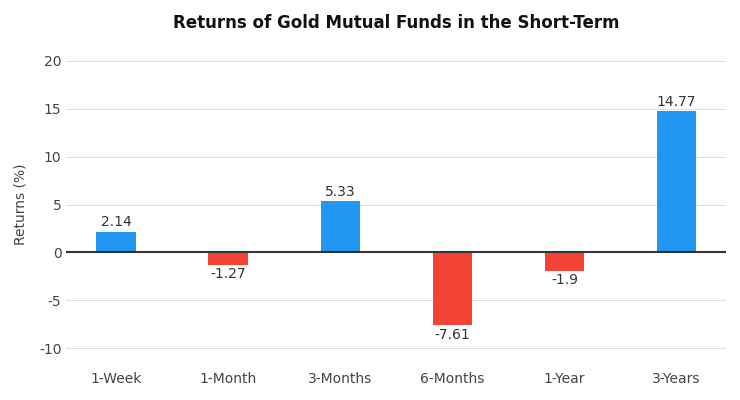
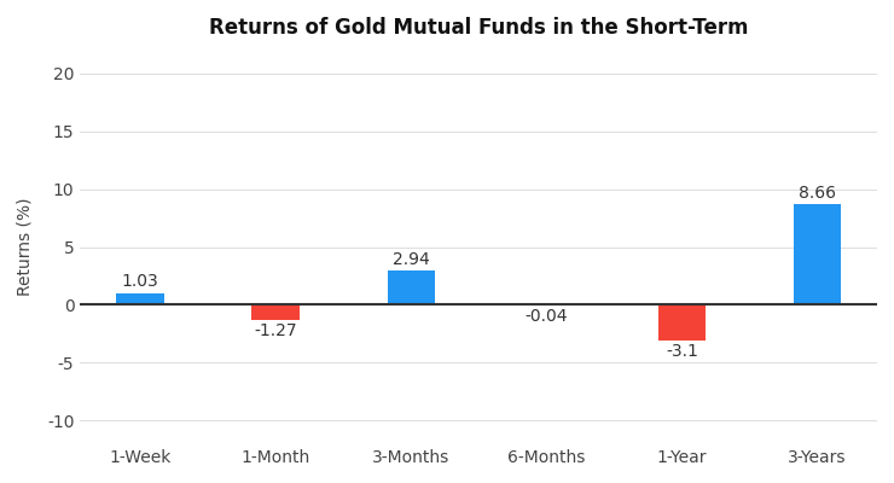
1-Week: 2.14 -> 1.03
3-Months: 5.33 -> 2.94
6-Months: -7.61 -> -0.04
1-Year: -1.9 -> -3.1
3-Years: 14.77 -> 8.66
